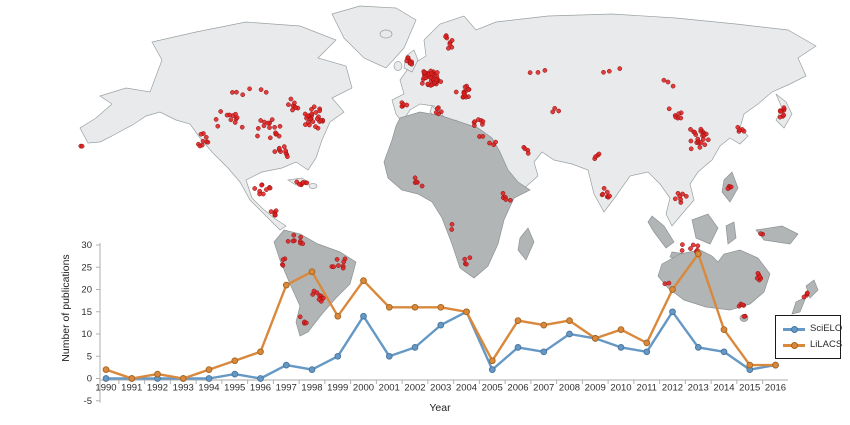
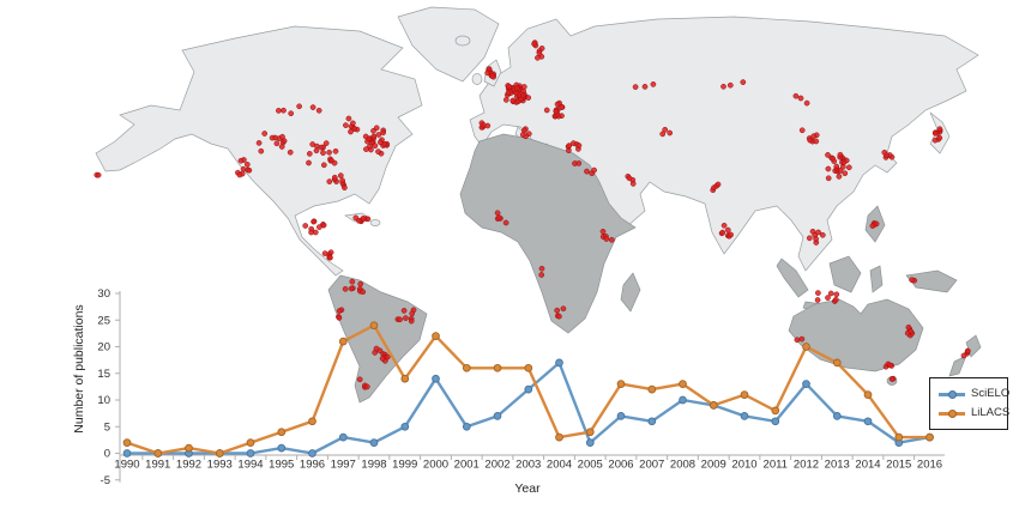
SciELO/2004: 15 -> 17
LiLACS/2004: 15 -> 3
SciELO/2012: 15 -> 13
LiLACS/2013: 28 -> 17
